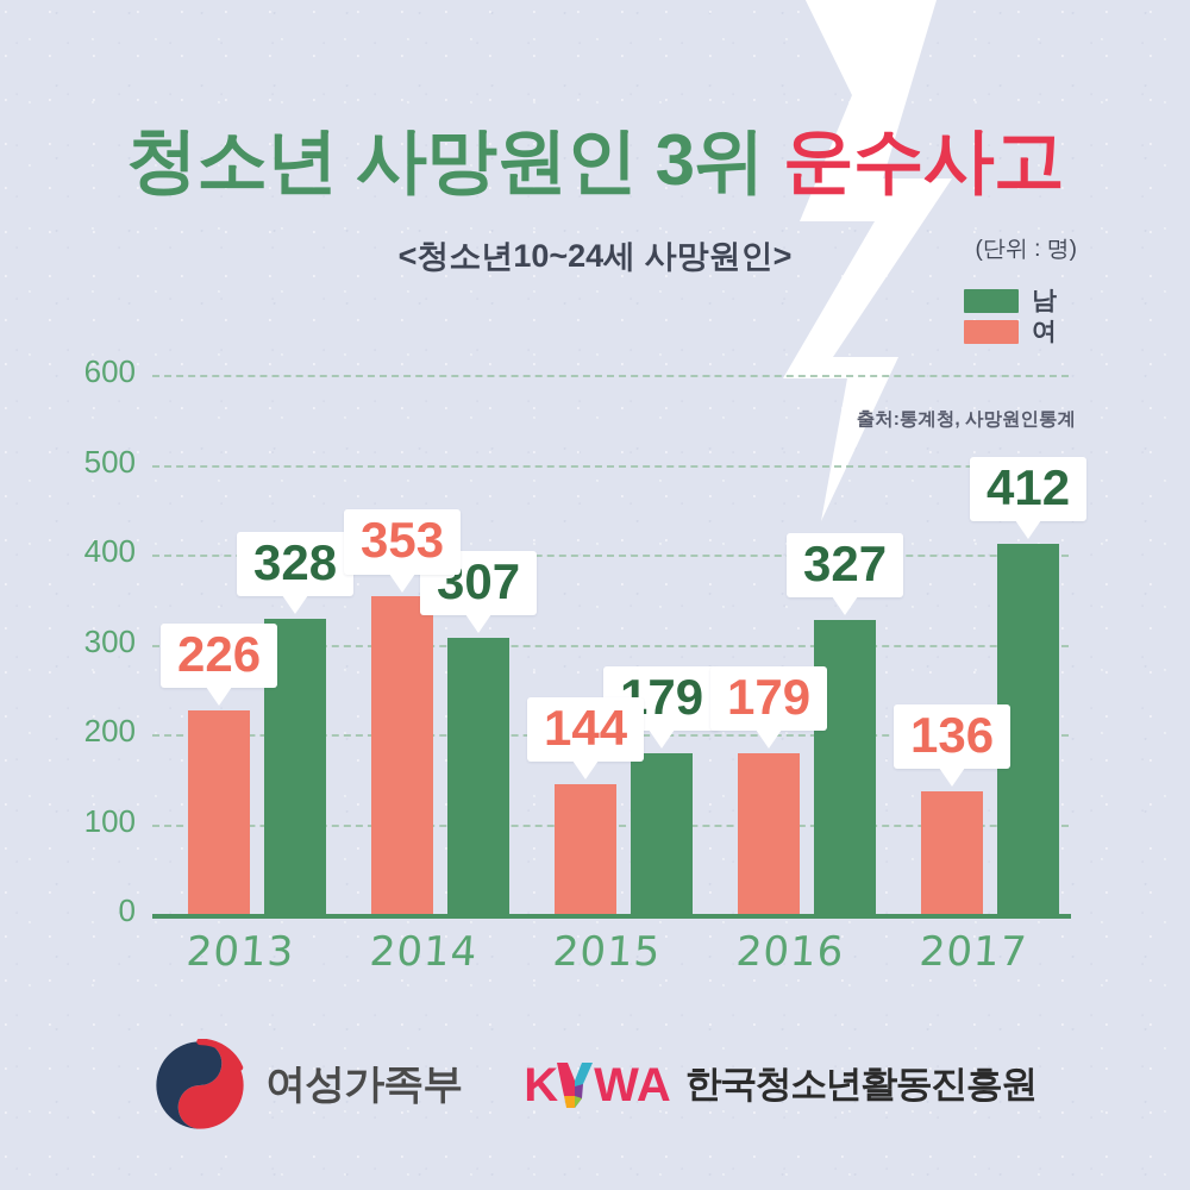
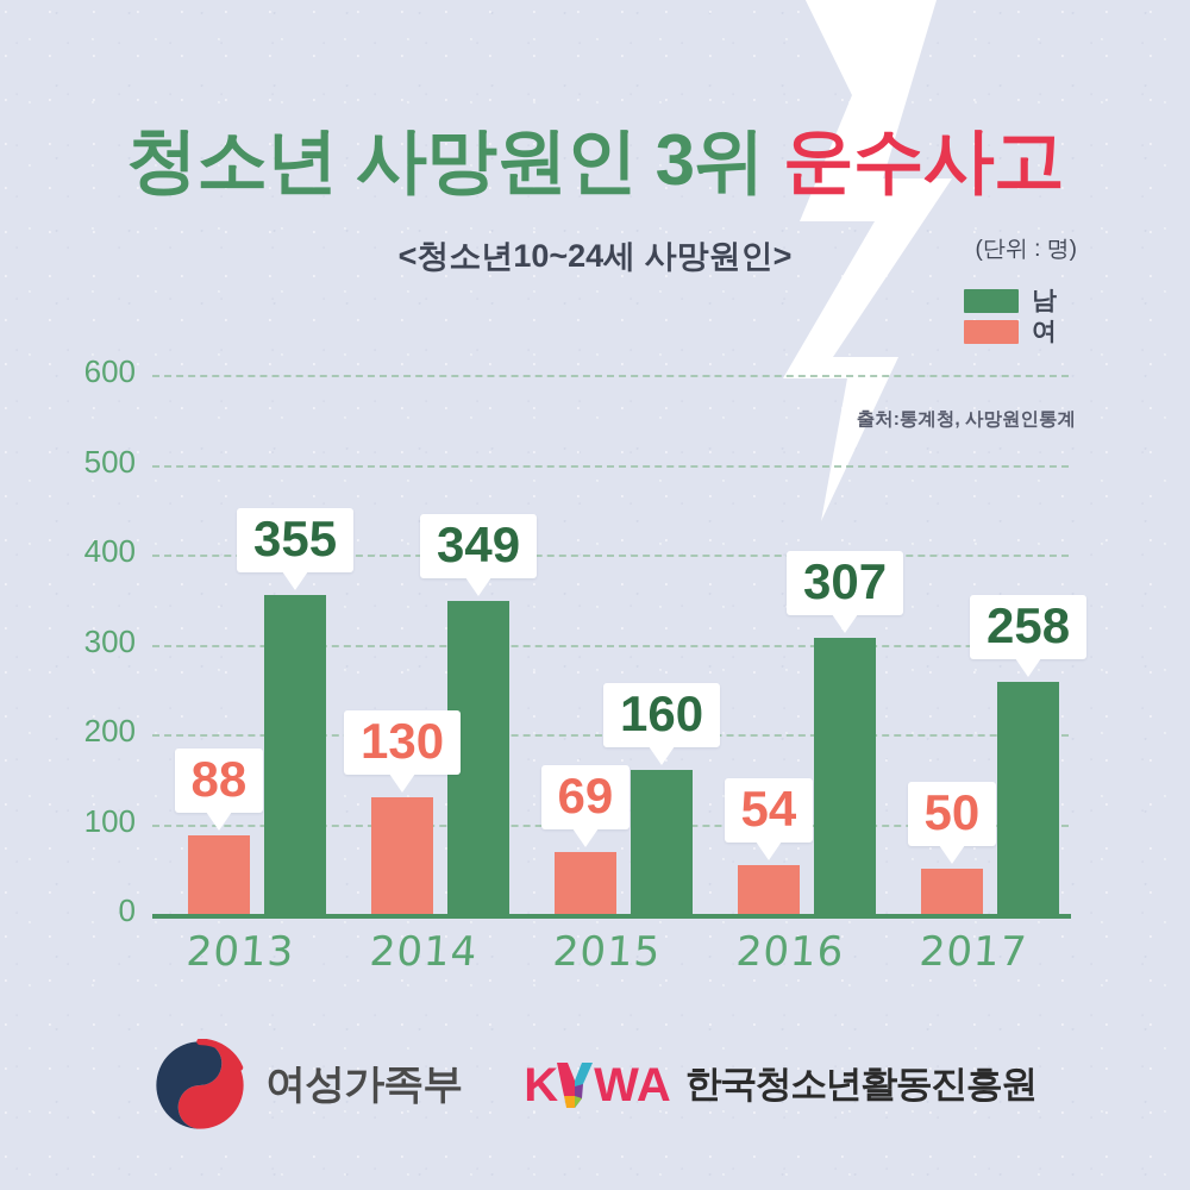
여/2013: 226 -> 88
남/2013: 328 -> 355
여/2014: 353 -> 130
남/2014: 307 -> 349
여/2015: 144 -> 69
남/2015: 179 -> 160
여/2016: 179 -> 54
남/2016: 327 -> 307
여/2017: 136 -> 50
남/2017: 412 -> 258
